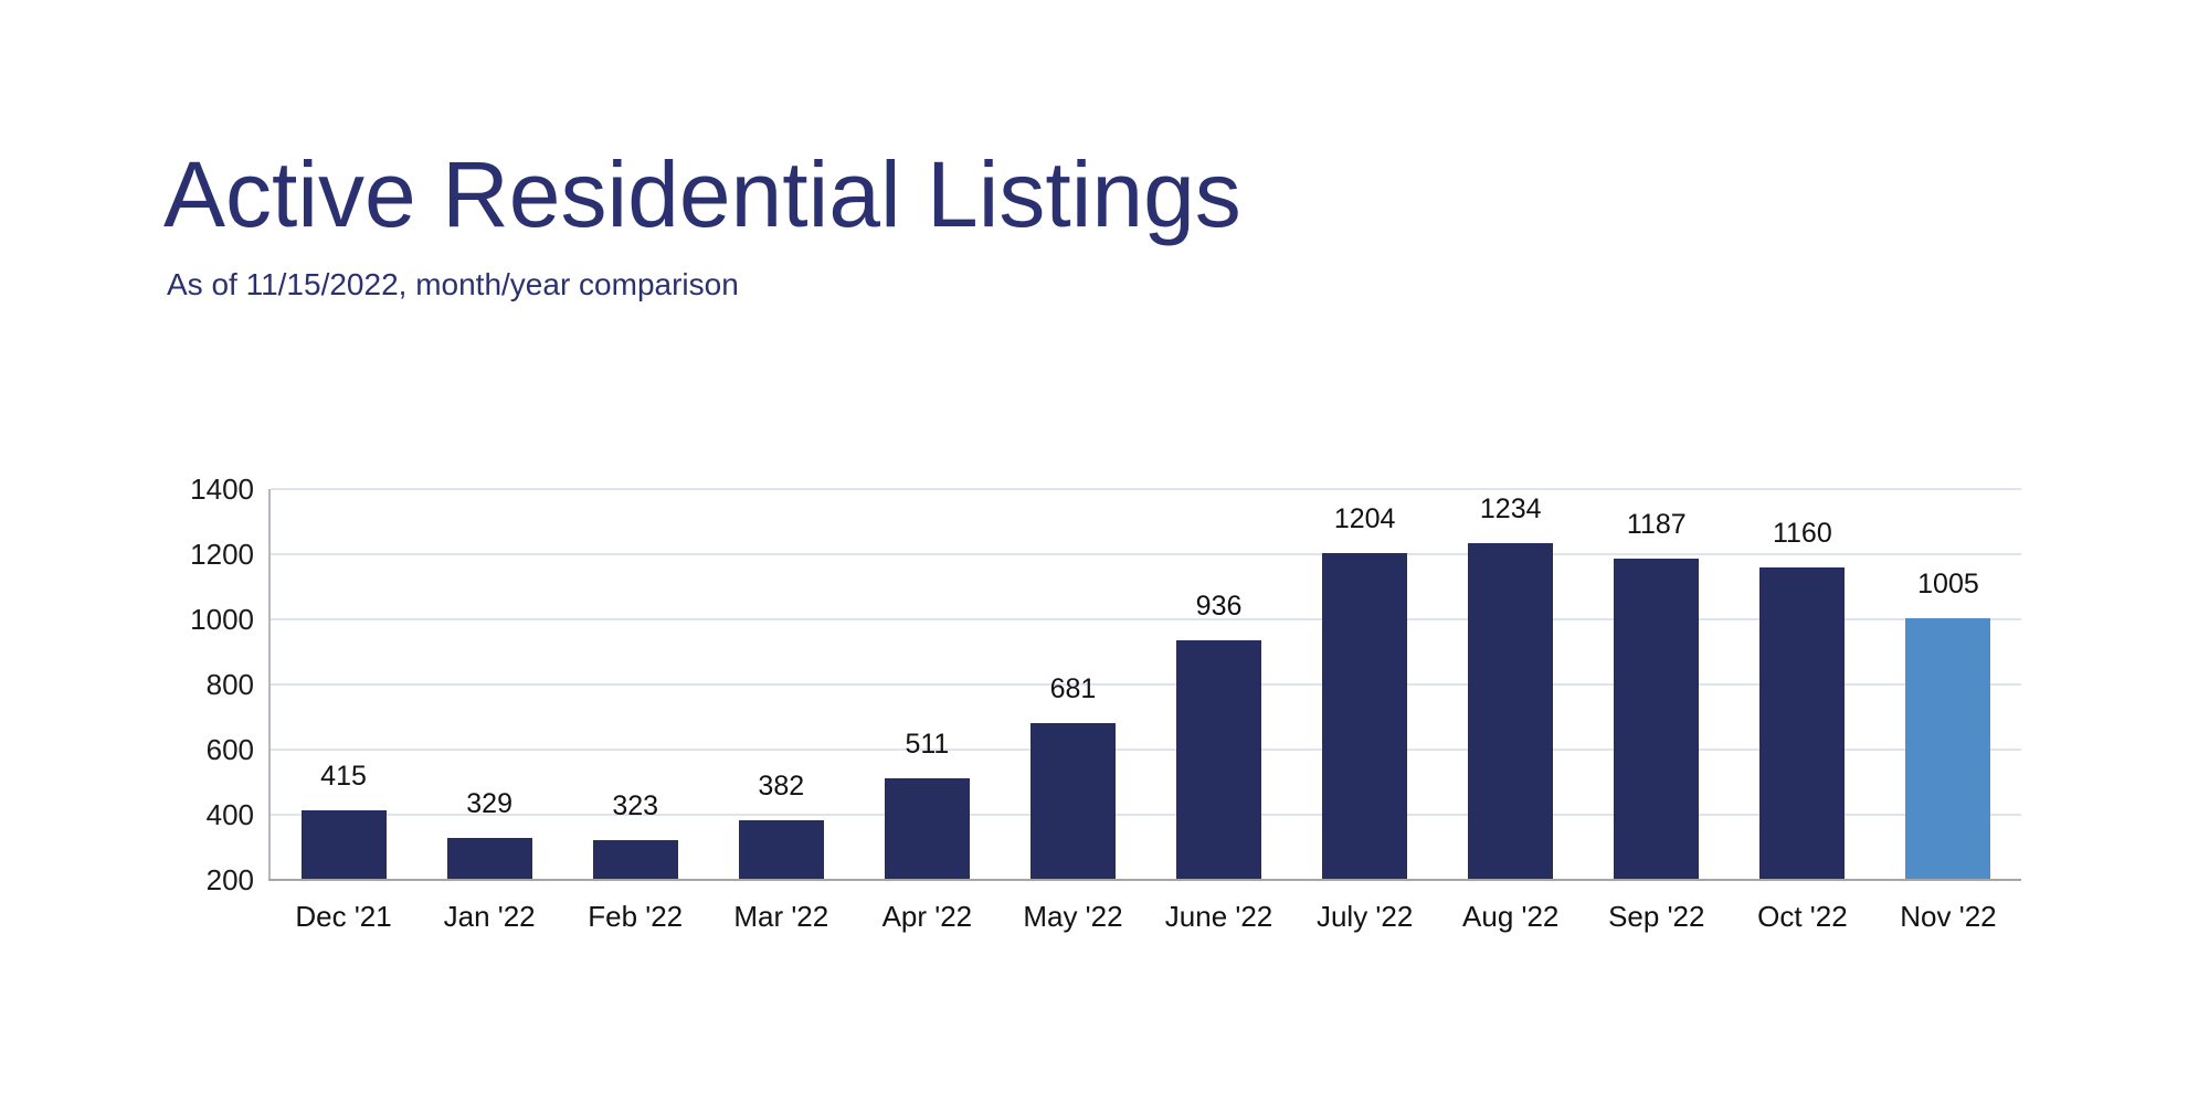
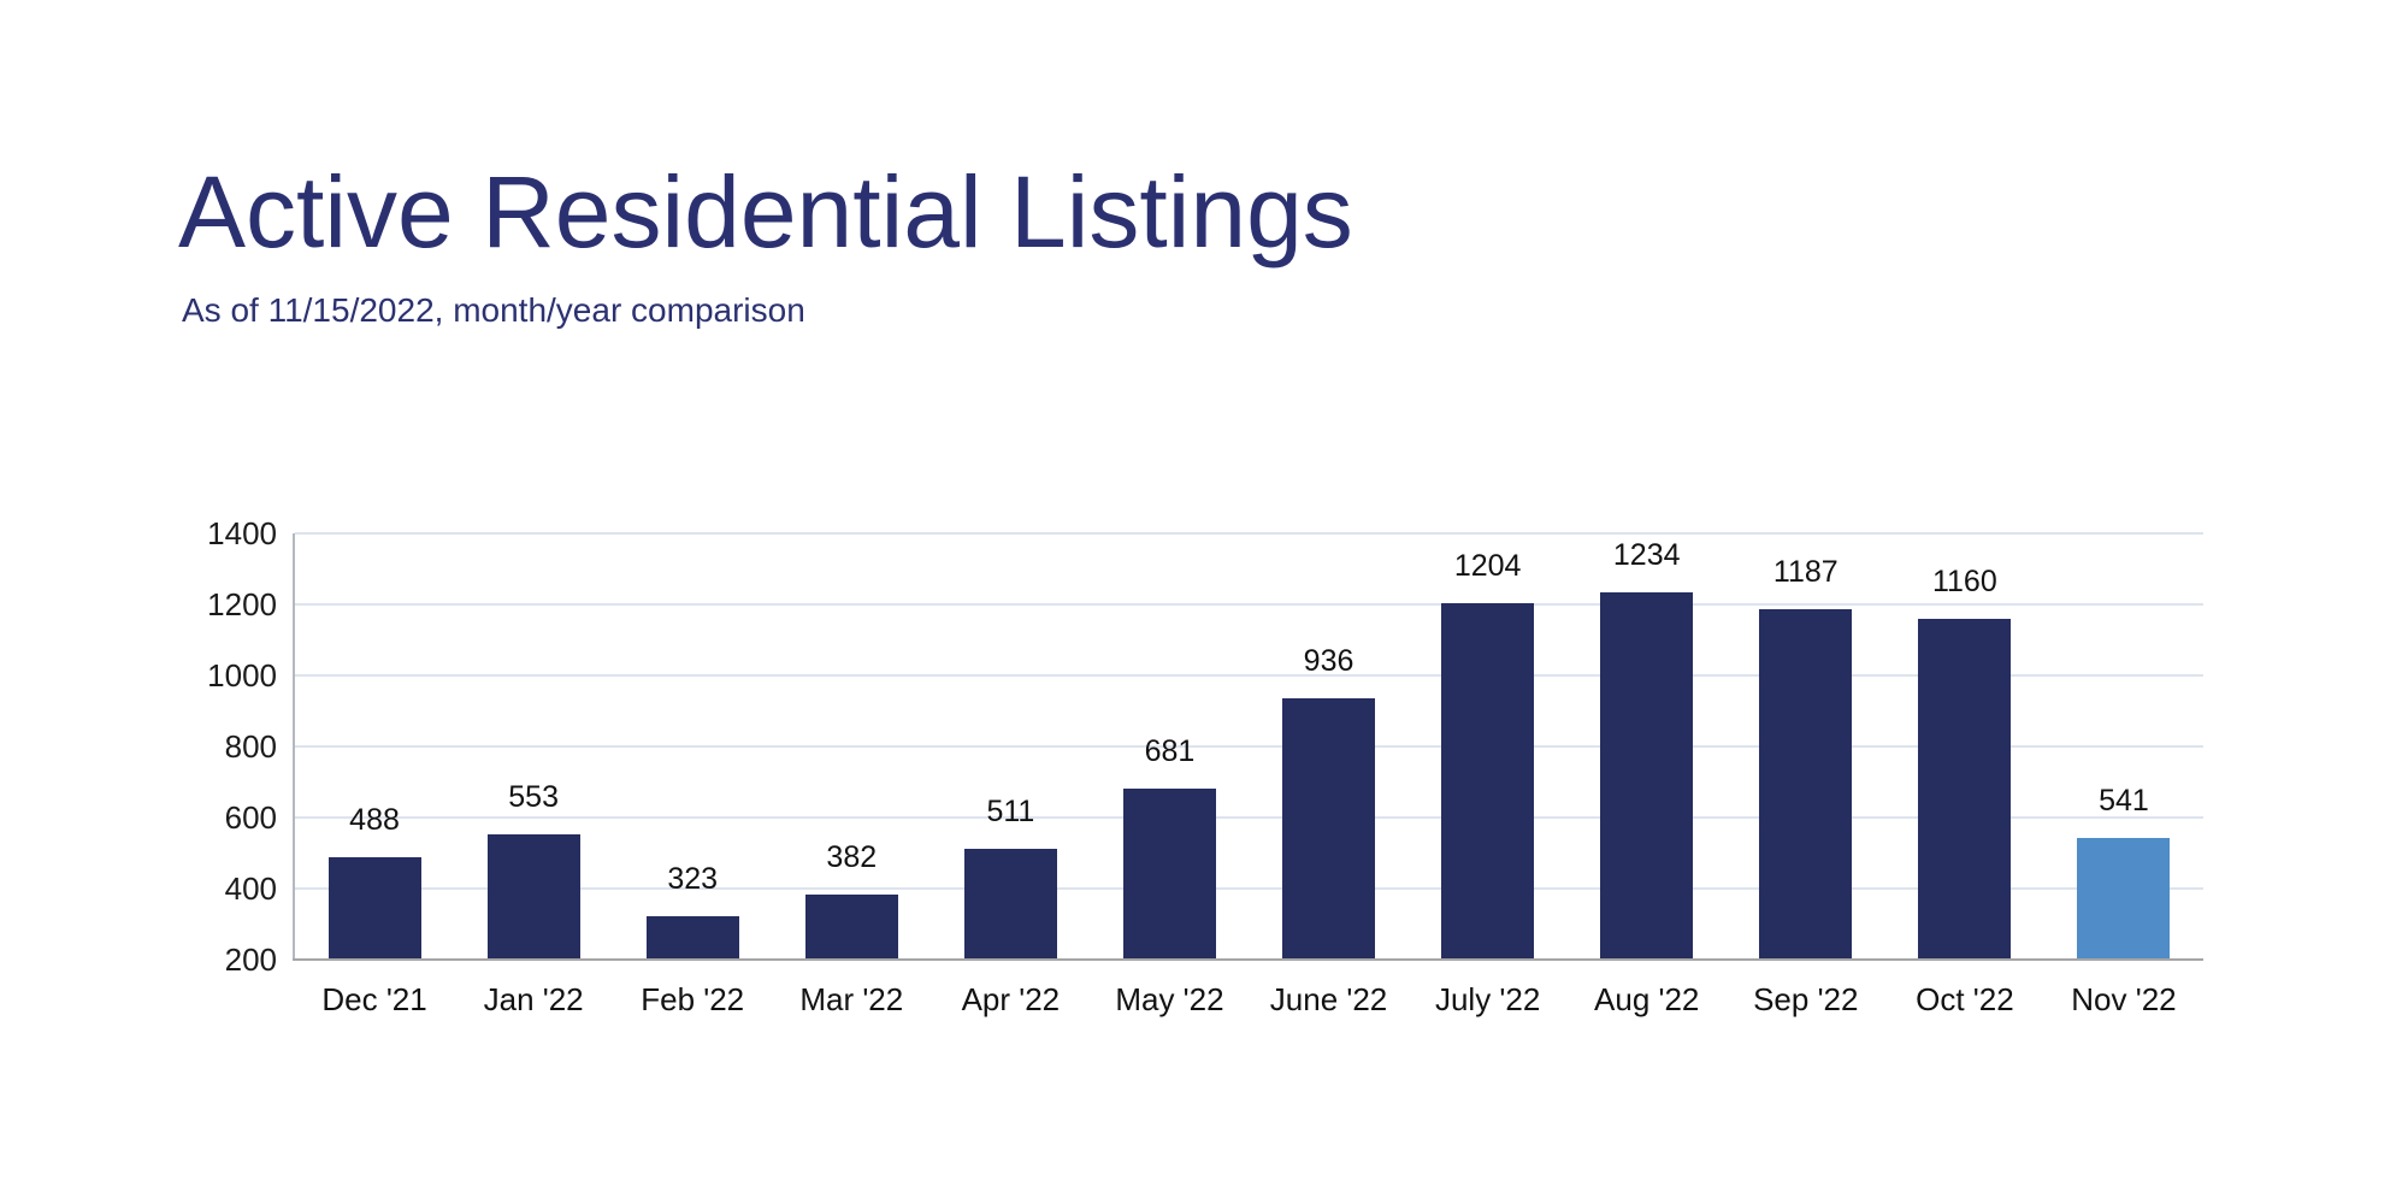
Dec '21: 415 -> 488
Jan '22: 329 -> 553
Nov '22: 1005 -> 541
